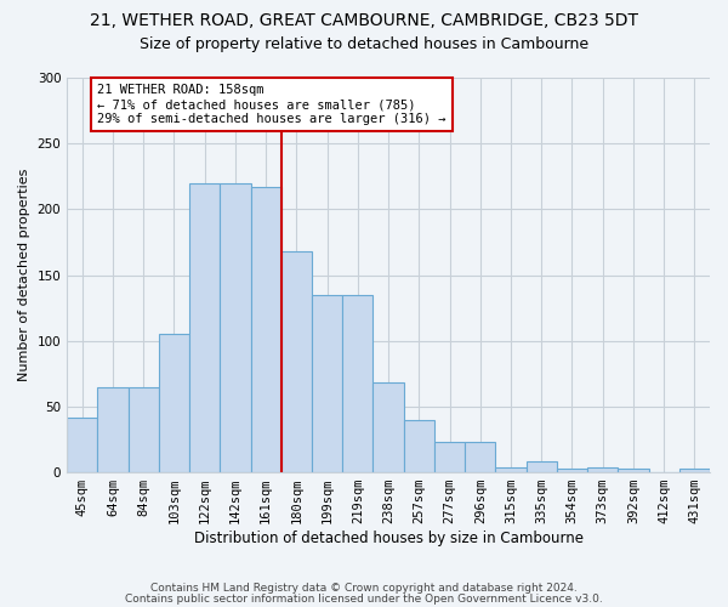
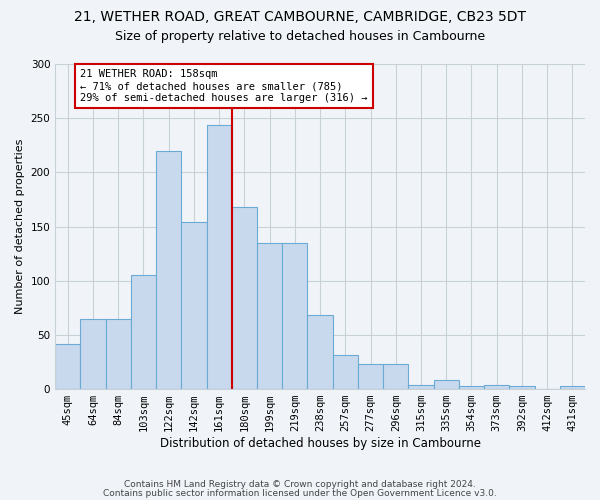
142sqm: 220 -> 154
161sqm: 217 -> 244
257sqm: 40 -> 31
